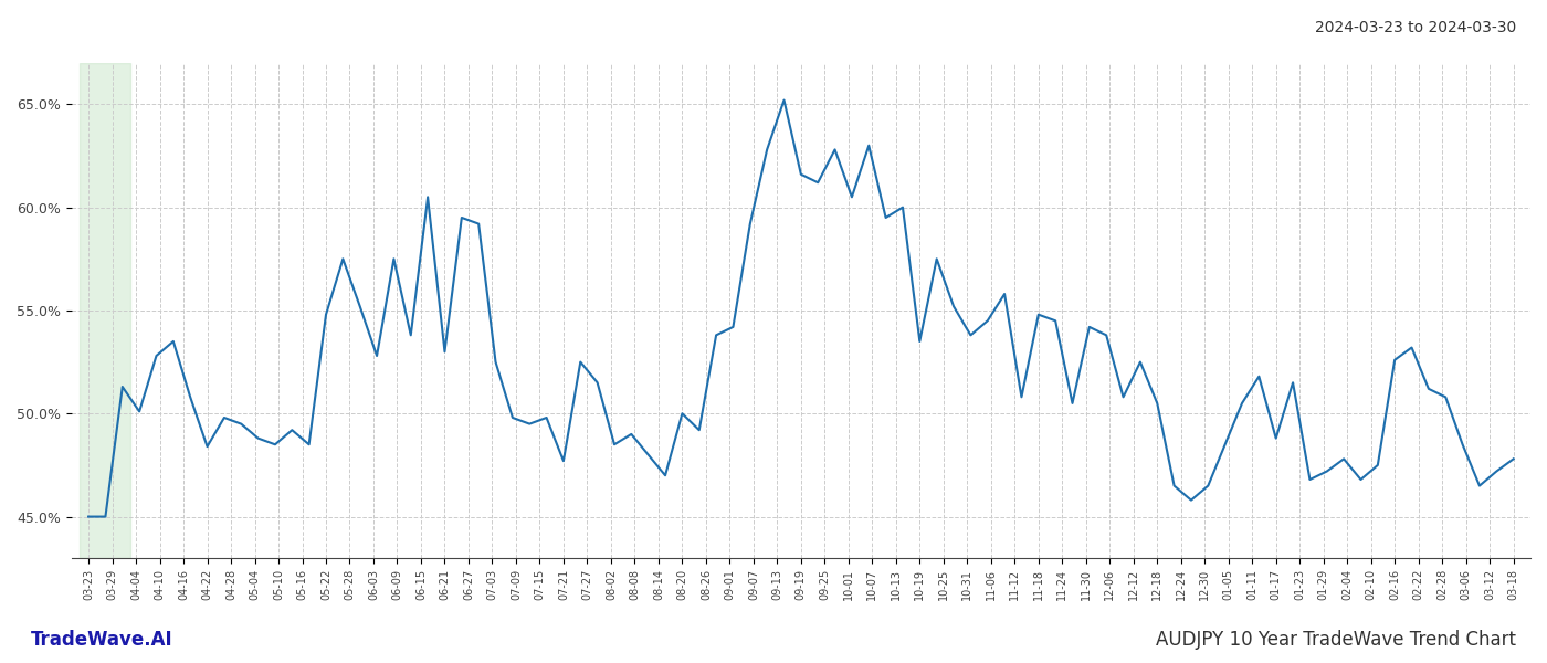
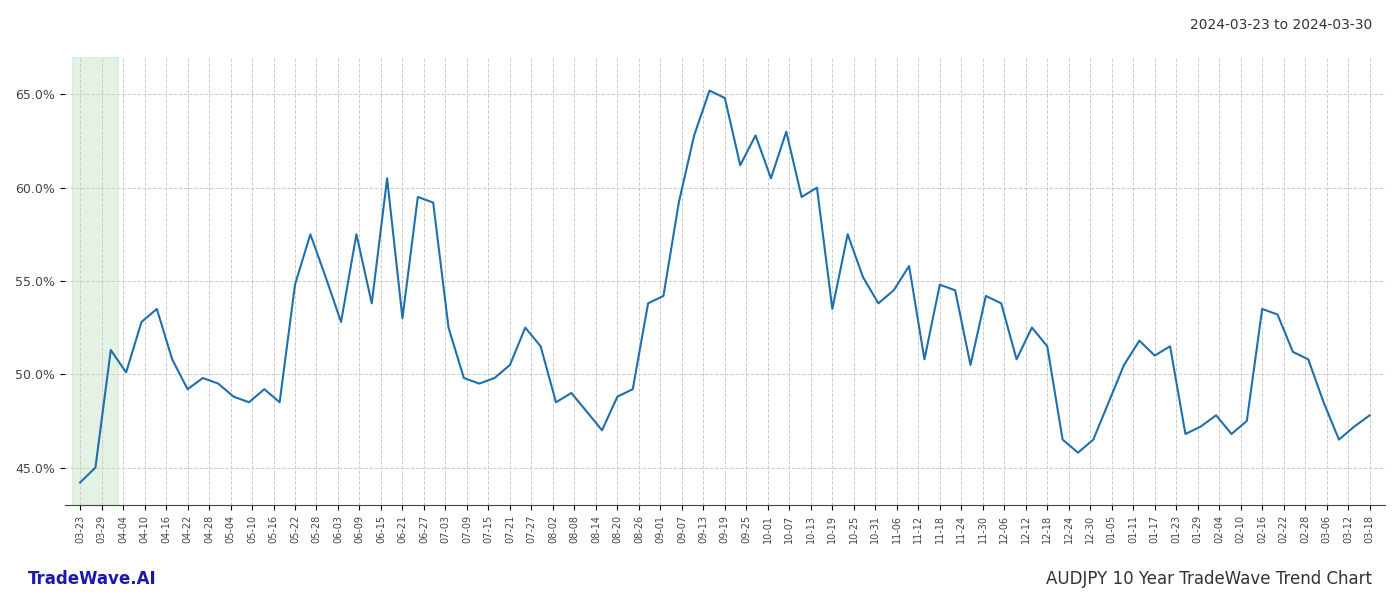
03-23: 45.0% -> 44.2%
04-22: 48.4% -> 49.2%
07-21: 47.7% -> 50.5%
08-20: 50.0% -> 48.8%
09-19: 61.6% -> 64.8%
12-18: 50.5% -> 51.5%
01-17: 48.8% -> 51.0%
02-16: 52.6% -> 53.5%
